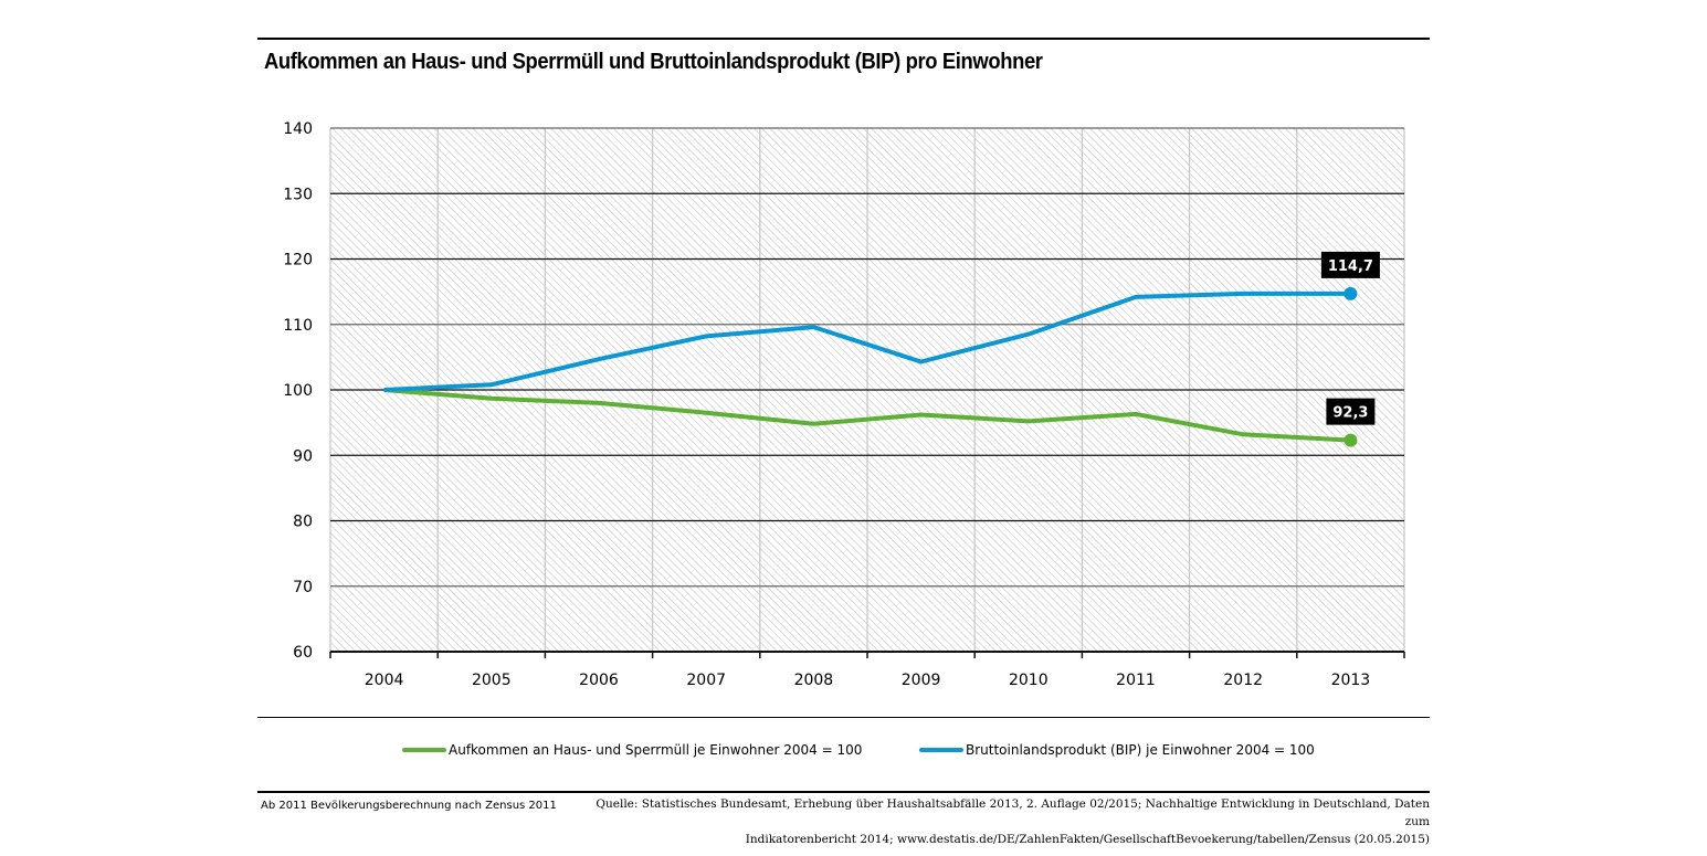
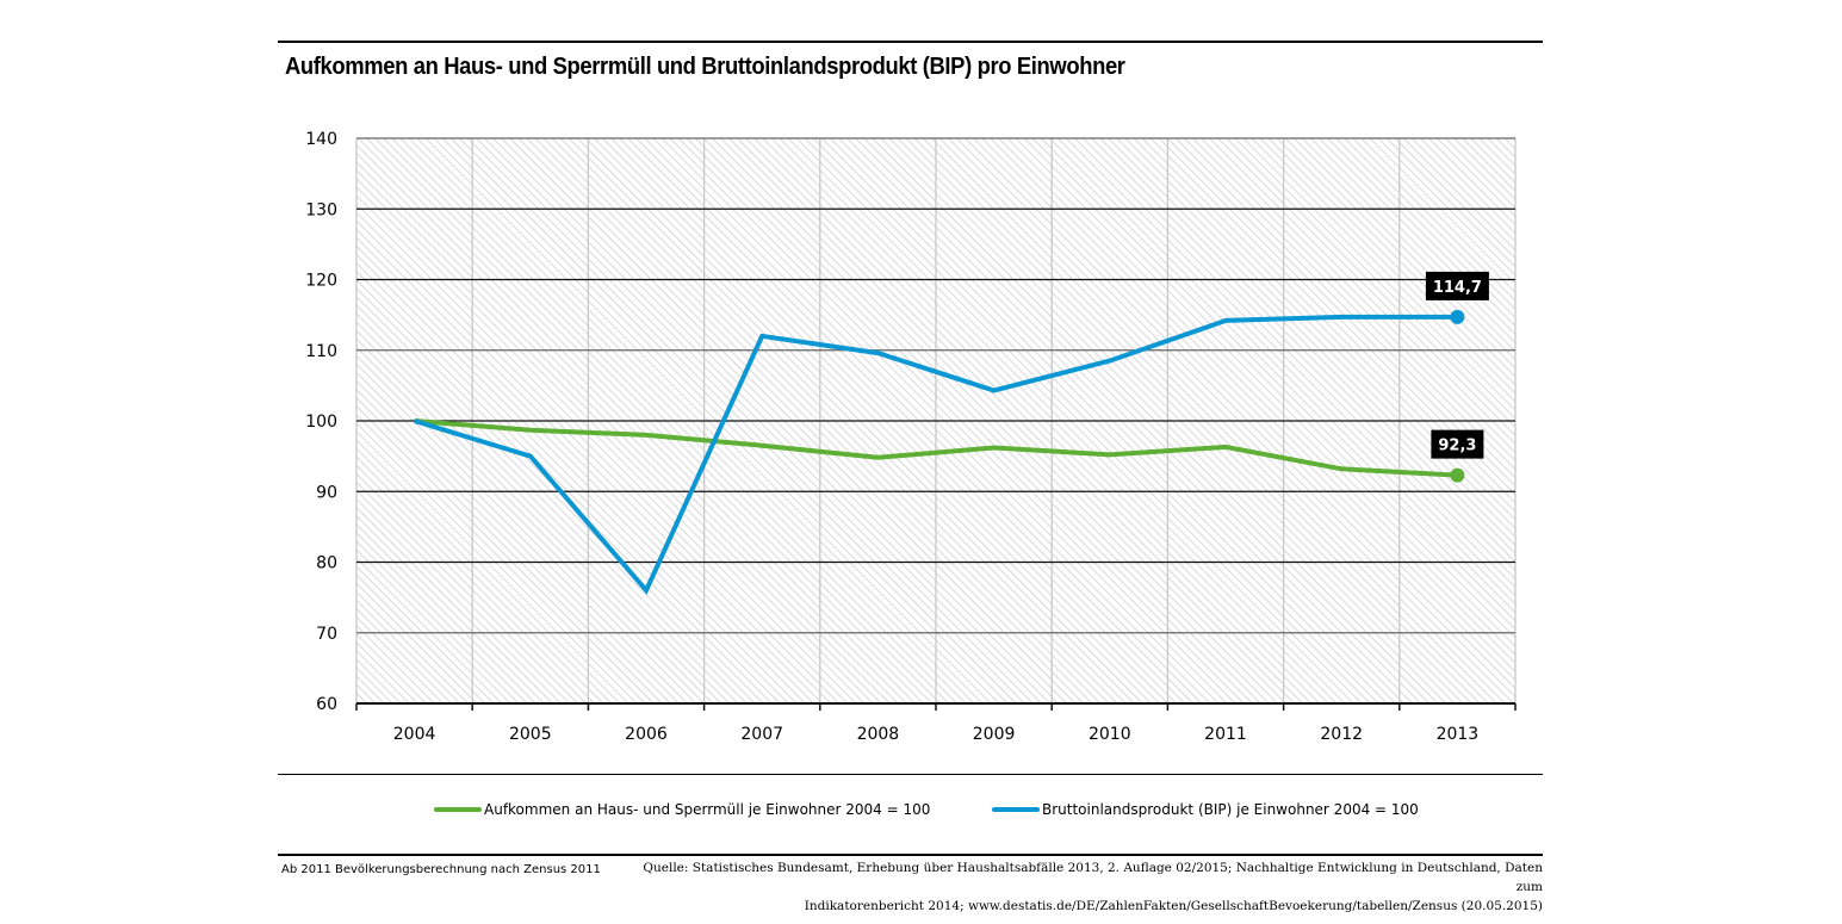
Bruttoinlandsprodukt (BIP) je Einwohner 2004 = 100/2005: 101 -> 95
Bruttoinlandsprodukt (BIP) je Einwohner 2004 = 100/2006: 105 -> 76
Bruttoinlandsprodukt (BIP) je Einwohner 2004 = 100/2007: 108 -> 112
